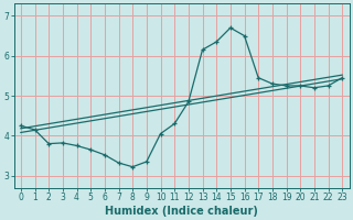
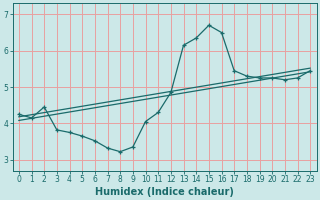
2: 3.80 -> 4.45
